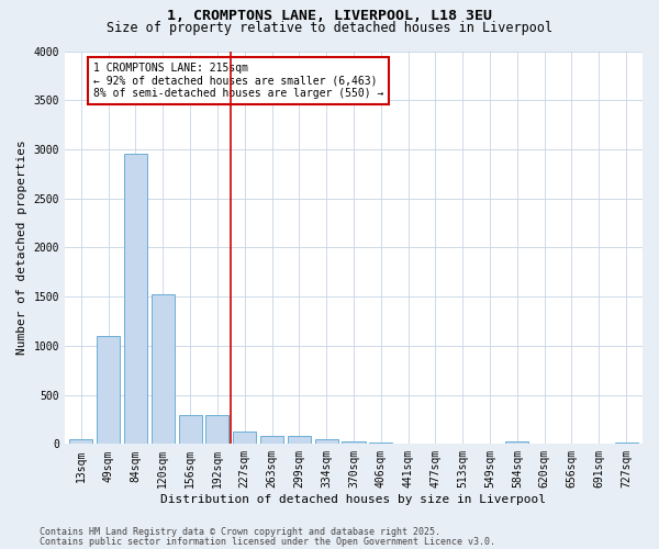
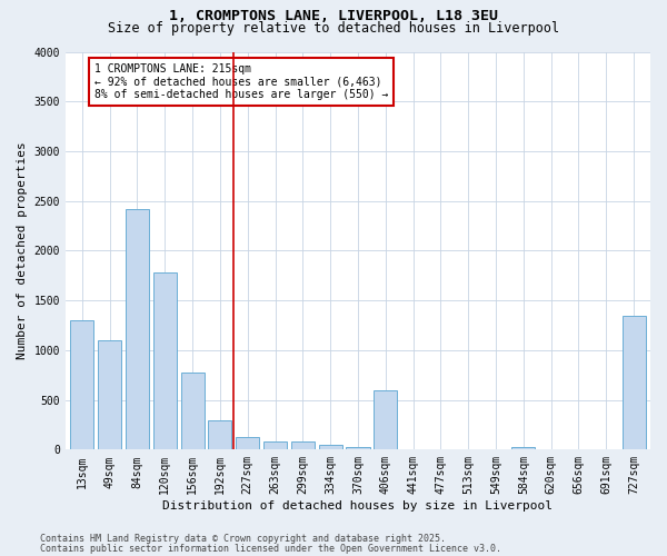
13sqm: 50 -> 1300
84sqm: 2950 -> 2420
120sqm: 1520 -> 1780
156sqm: 290 -> 780
406sqm: 10 -> 600
727sqm: 10 -> 1340
